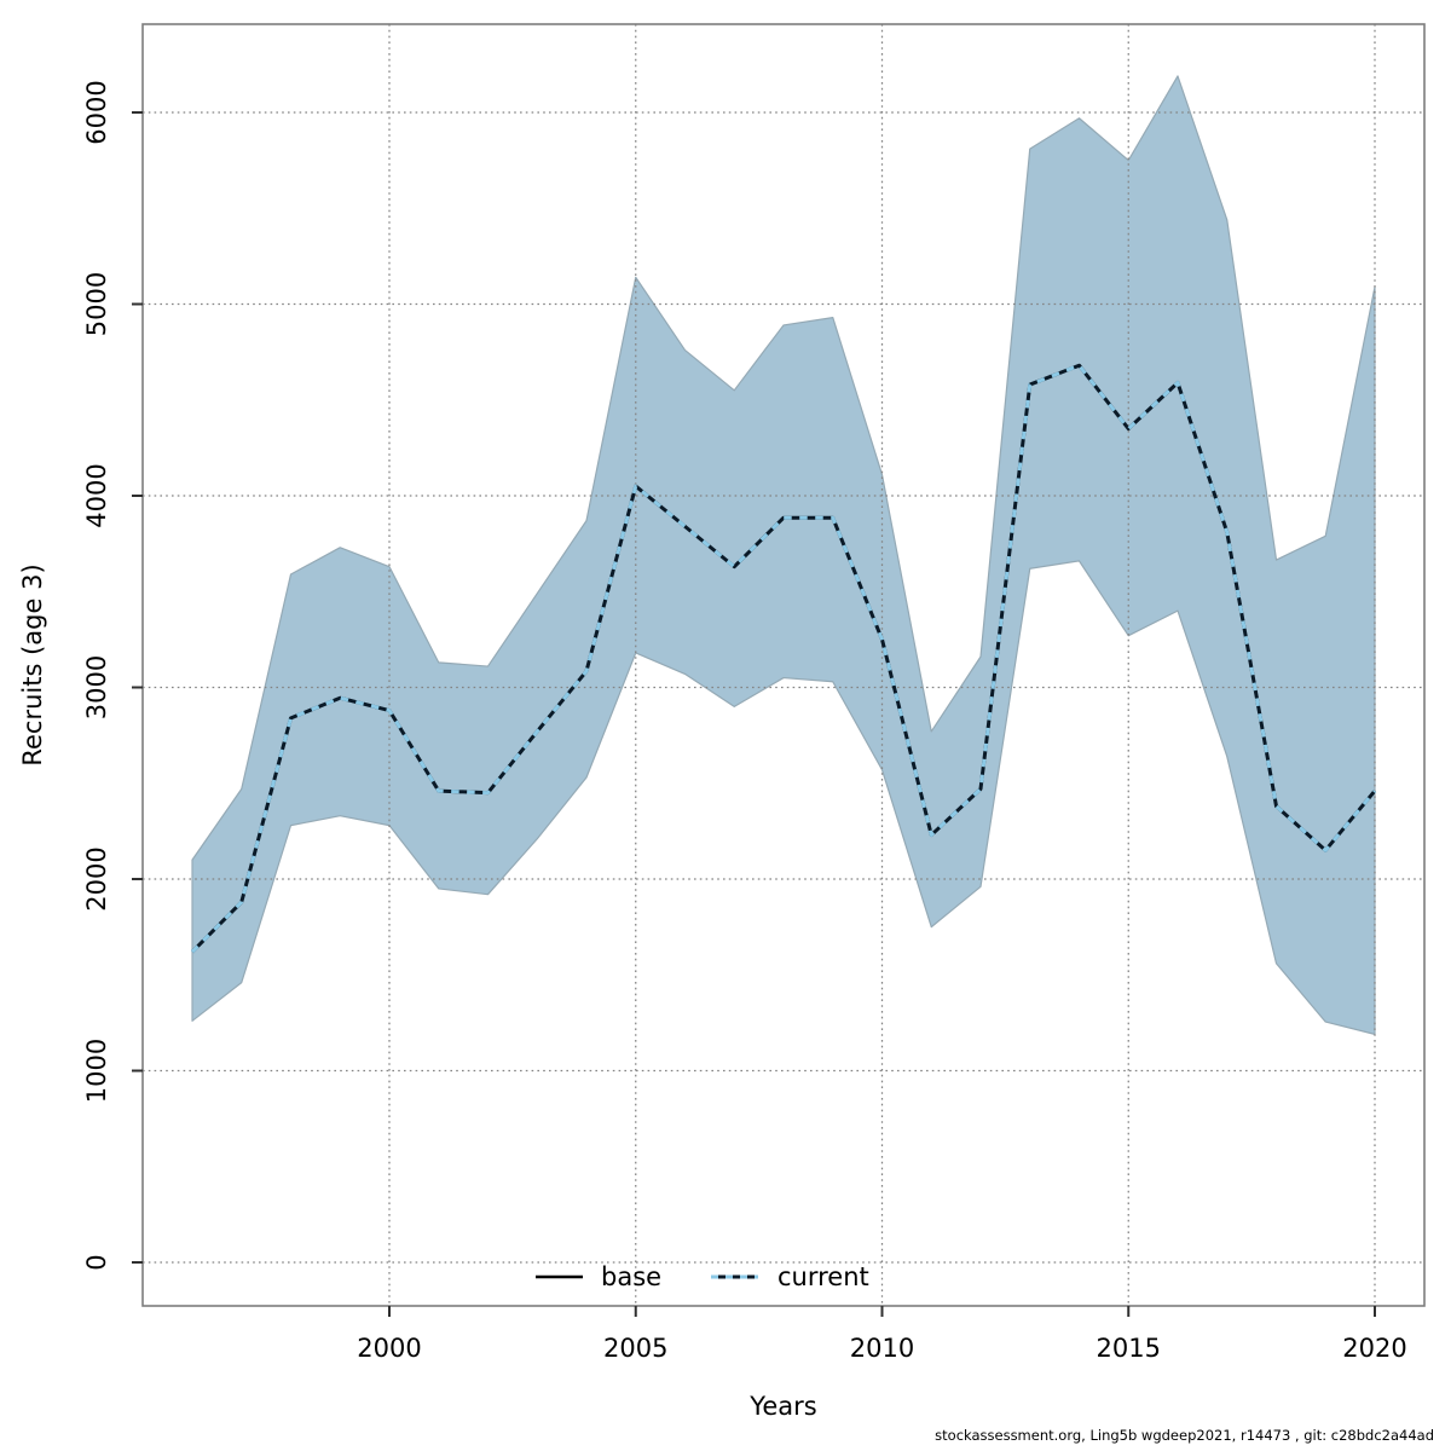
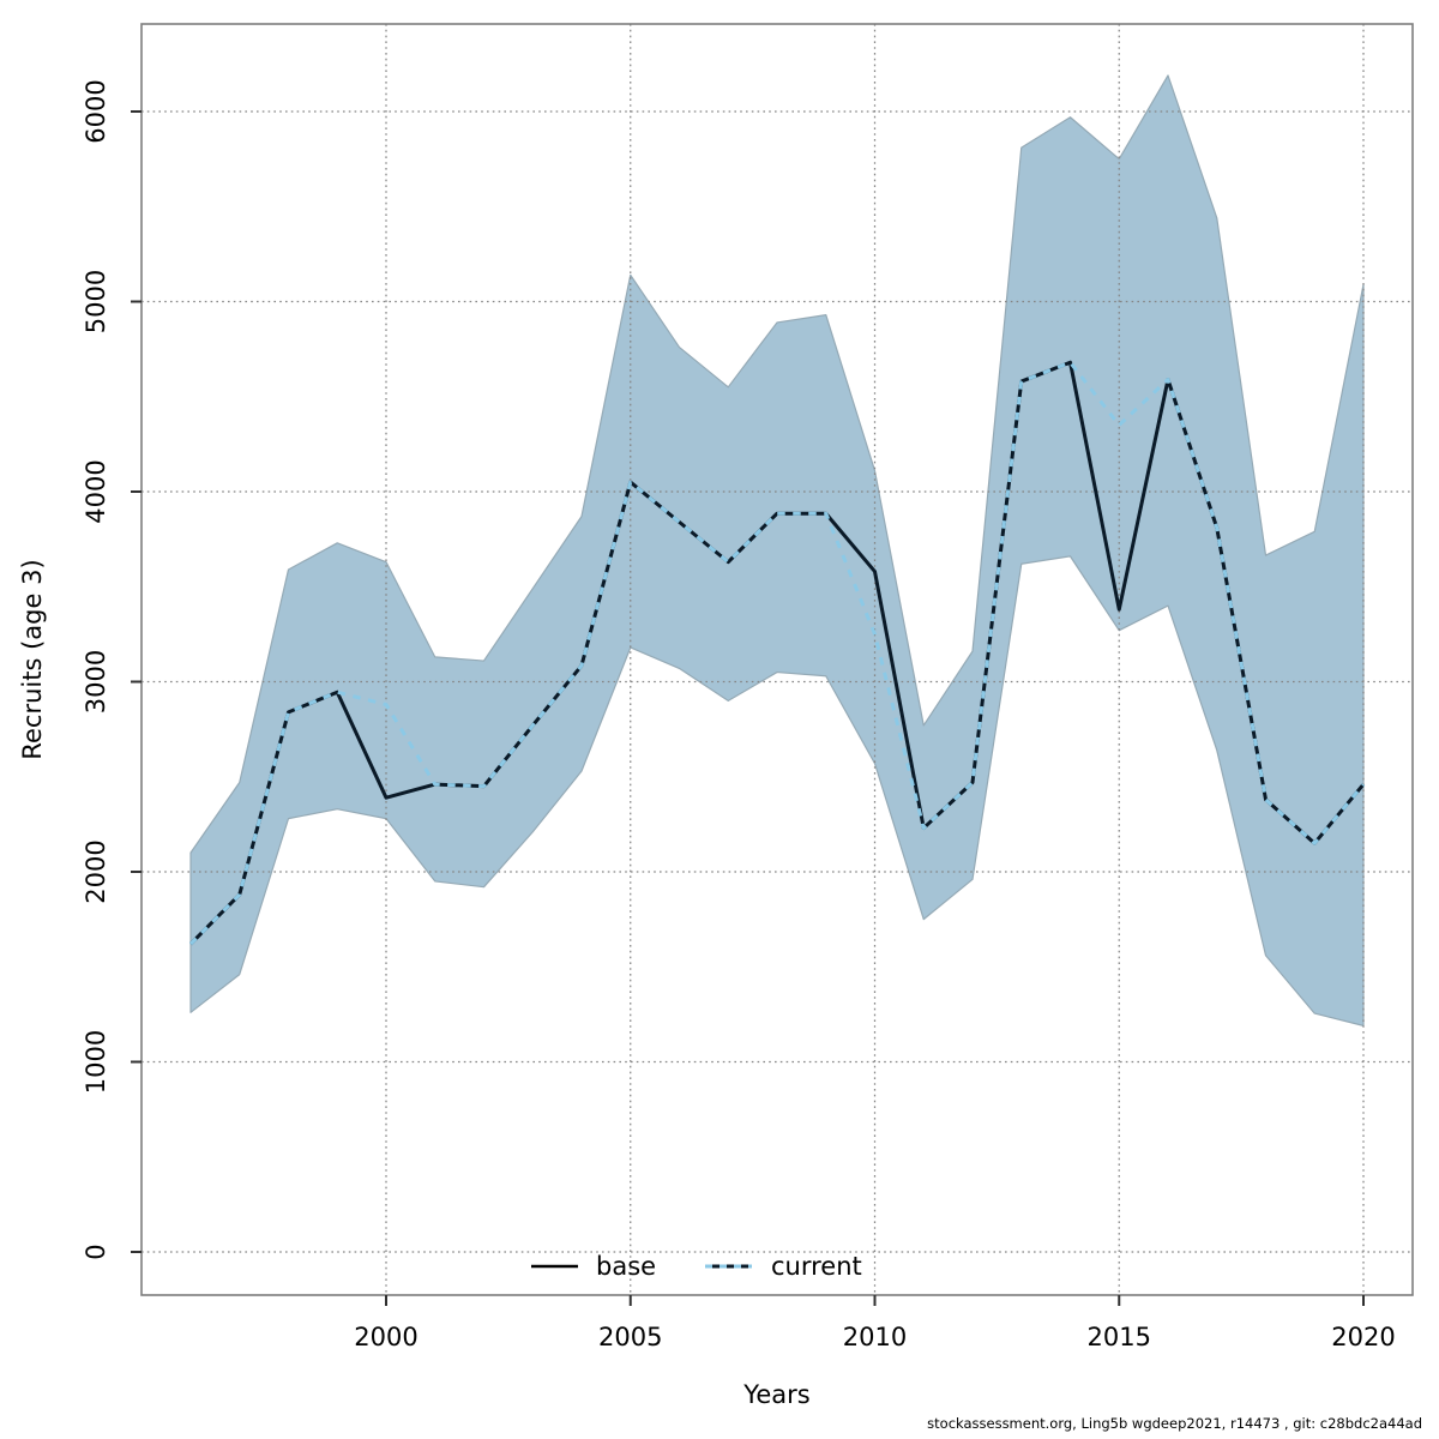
base/2000: 2880 -> 2390
base/2010: 3250 -> 3580
base/2015: 4350 -> 3380
